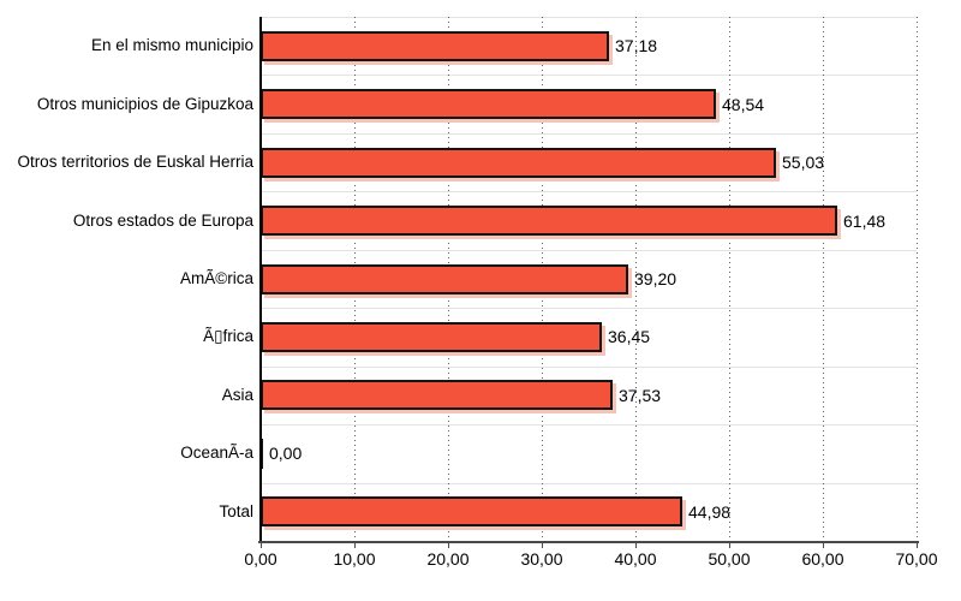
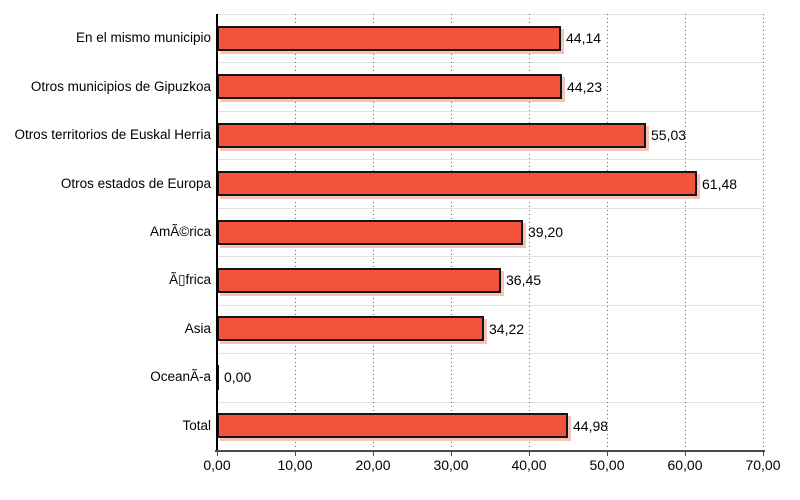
En el mismo municipio: 37,18 -> 44,14
Otros municipios de Gipuzkoa: 48,54 -> 44,23
Asia: 37,53 -> 34,22
